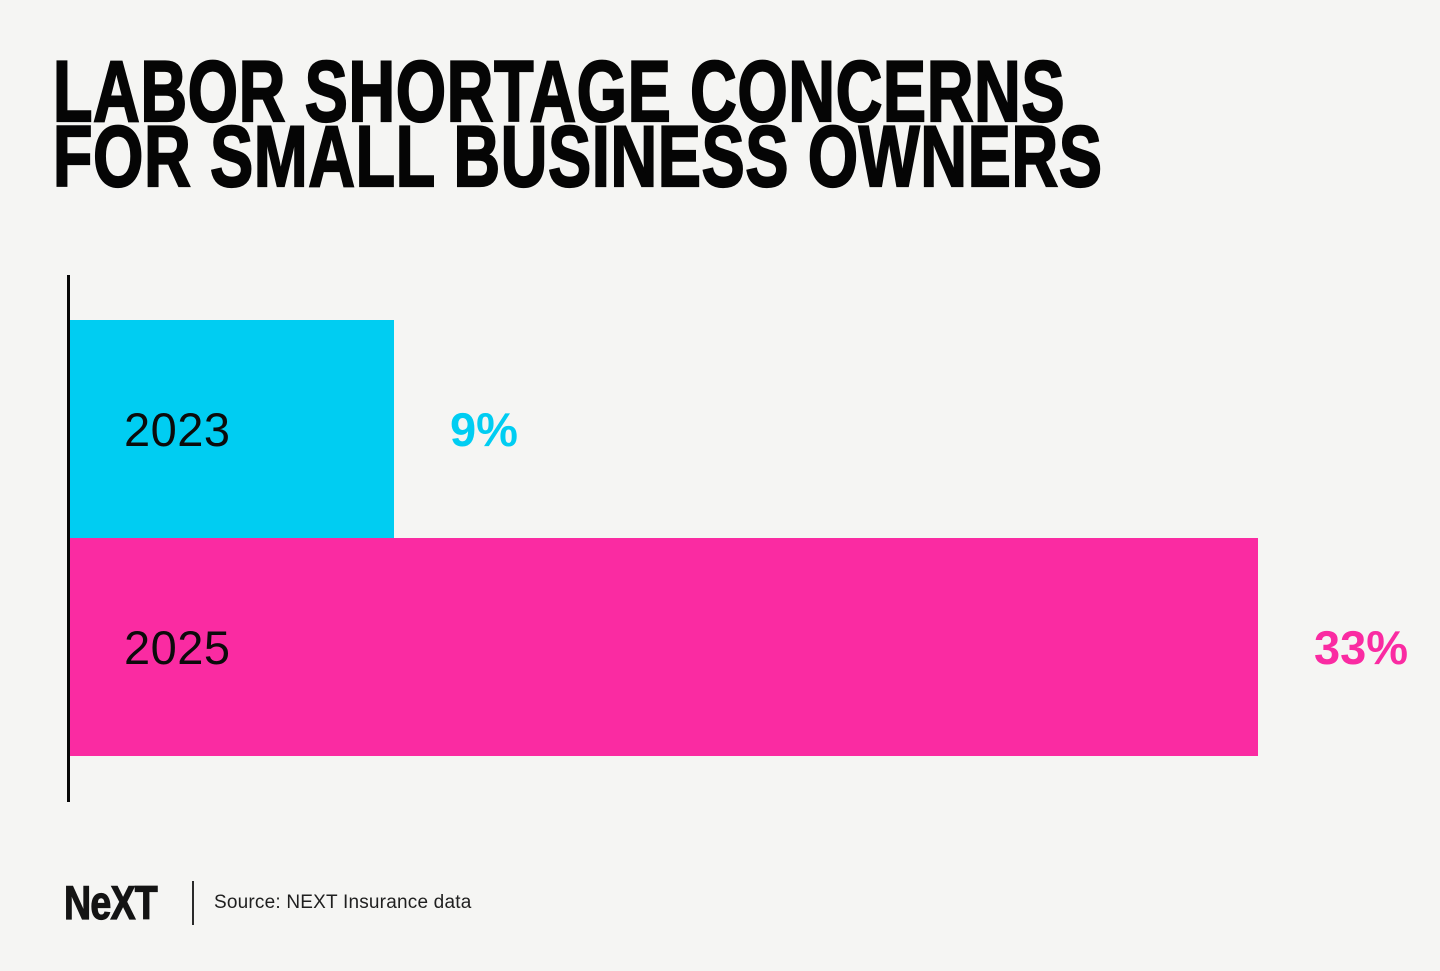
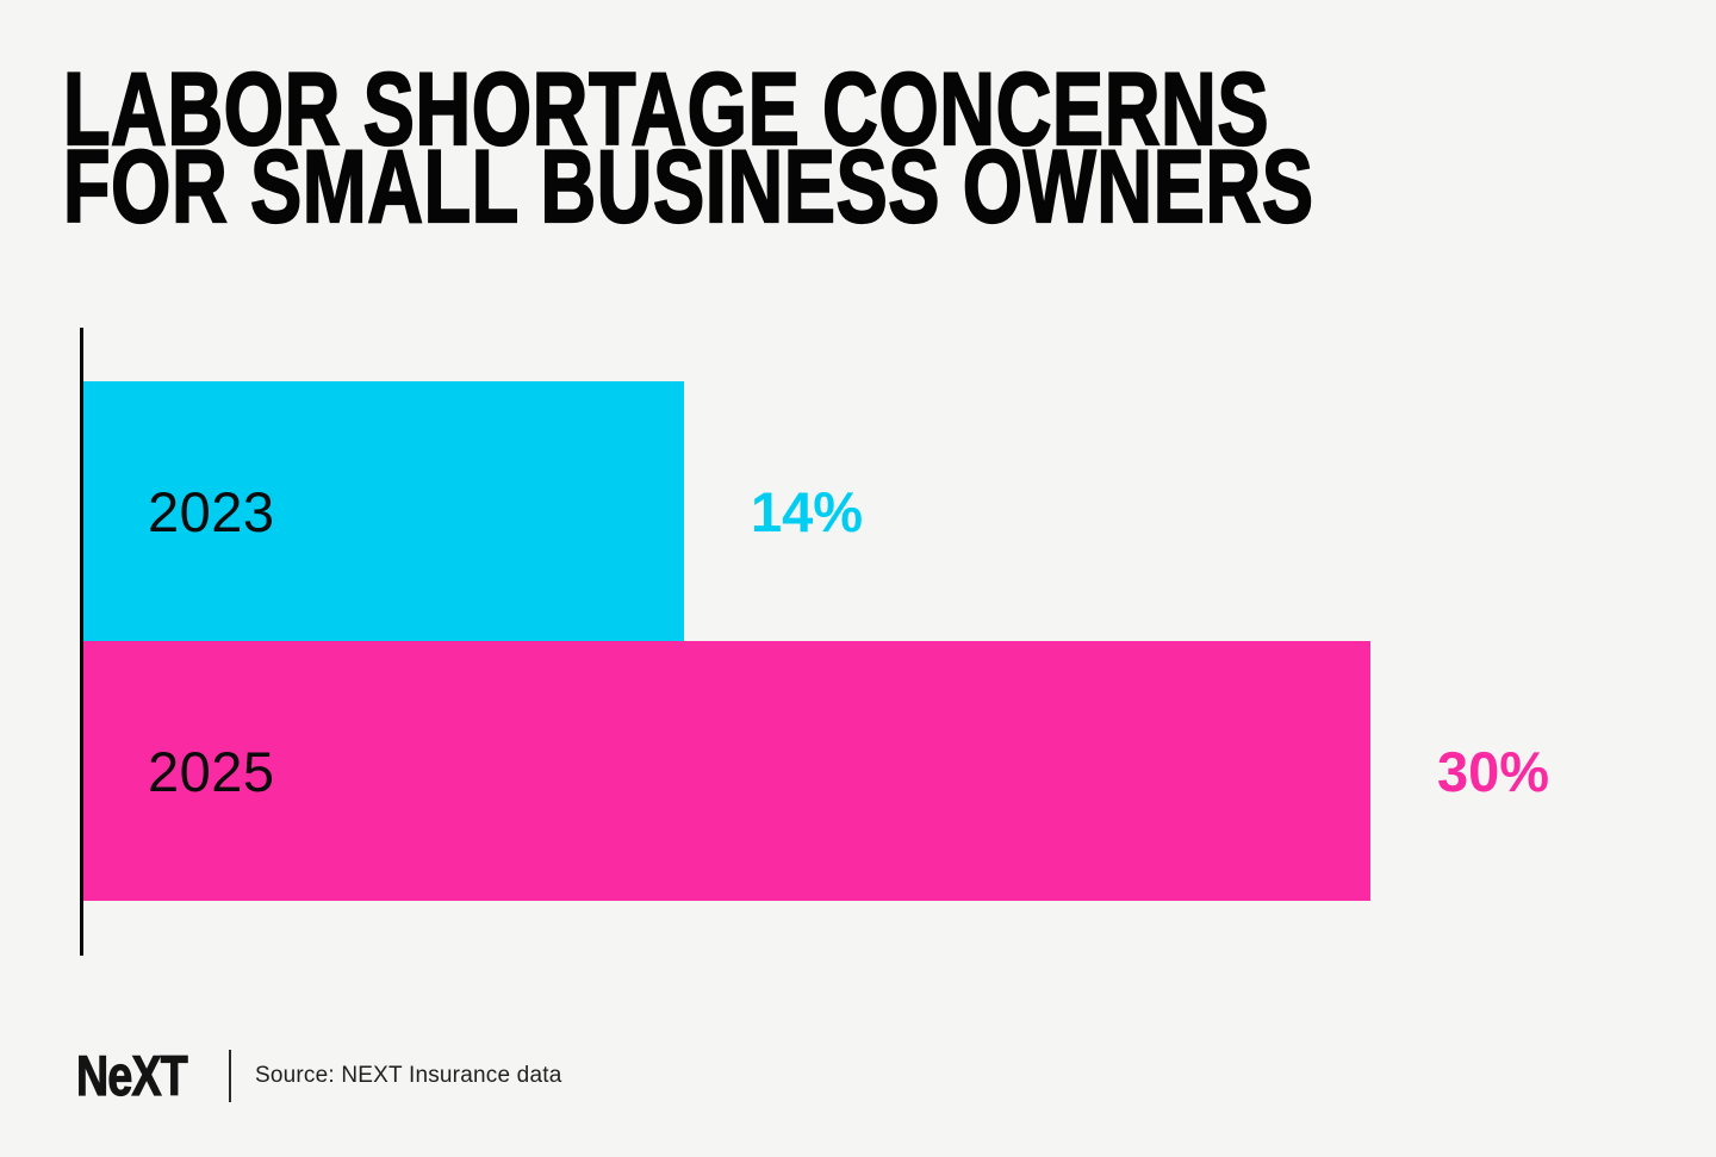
2023: 9% -> 14%
2025: 33% -> 30%
